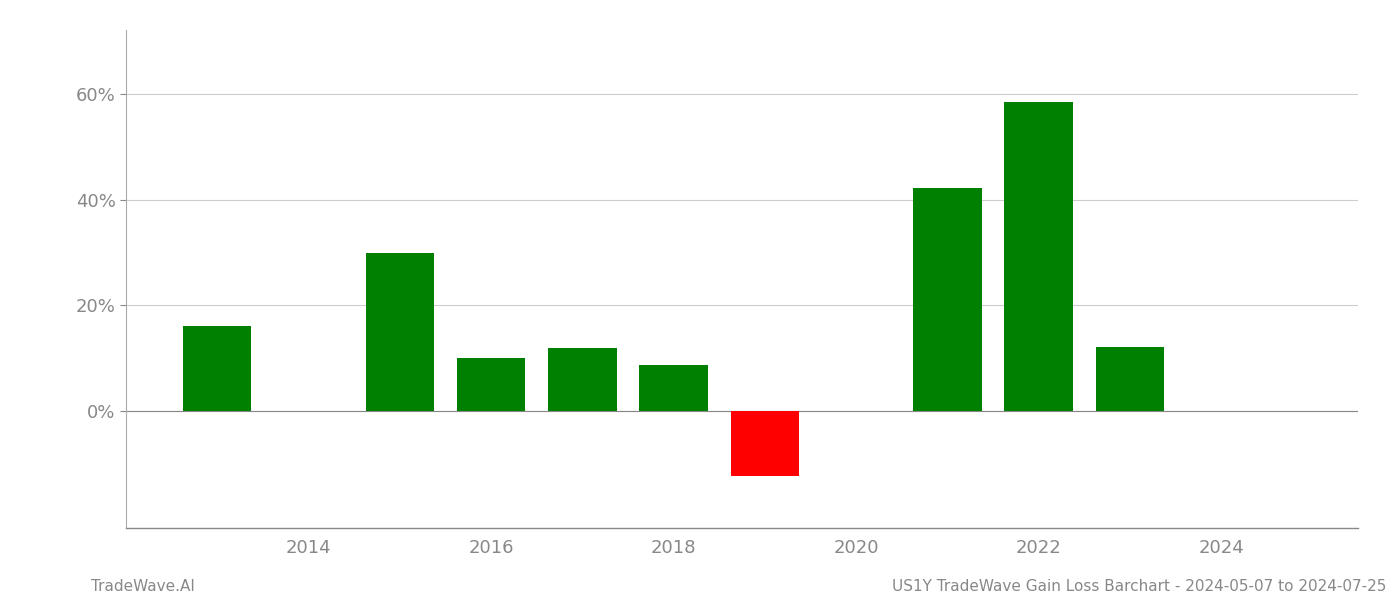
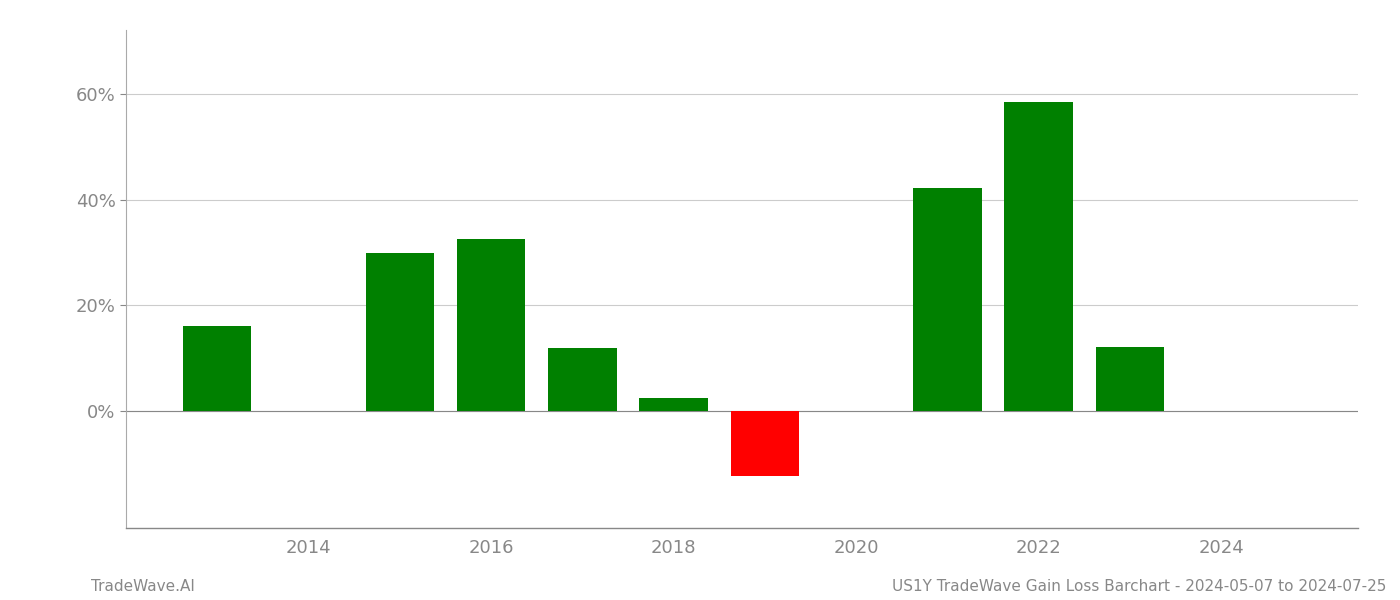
2016: 10.1% -> 32.6%
2018: 8.8% -> 2.6%
